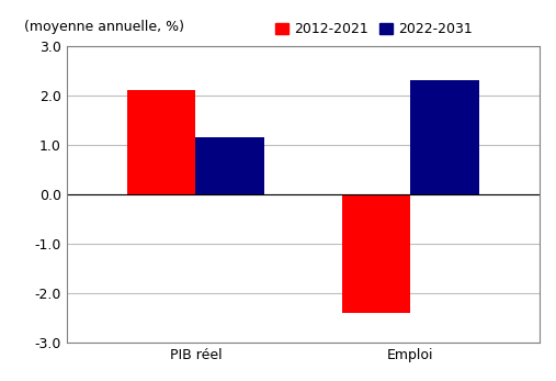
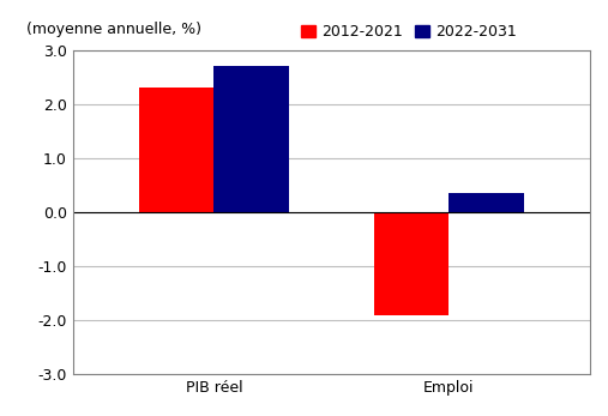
2012-2021/PIB réel: 2.1 -> 2.3
2022-2031/PIB réel: 1.15 -> 2.70
2012-2021/Emploi: -2.4 -> -1.9
2022-2031/Emploi: 2.30 -> 0.35
